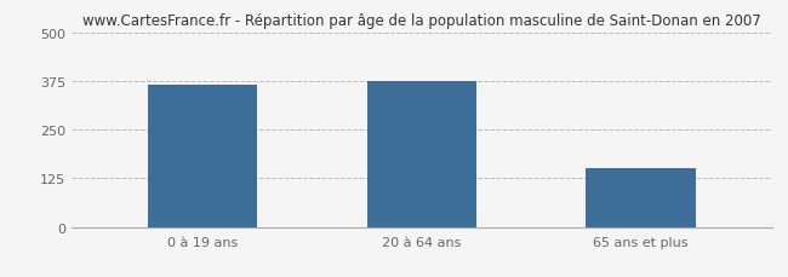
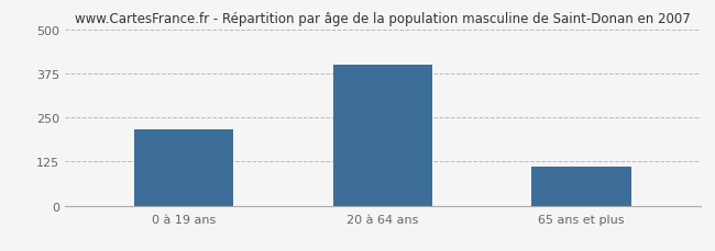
0 à 19 ans: 365 -> 215
20 à 64 ans: 375 -> 400
65 ans et plus: 150 -> 110
